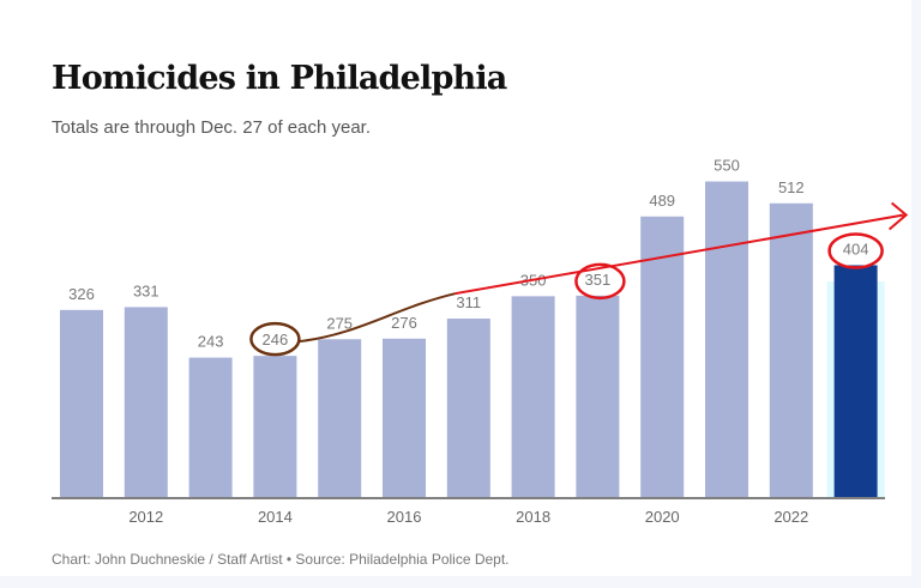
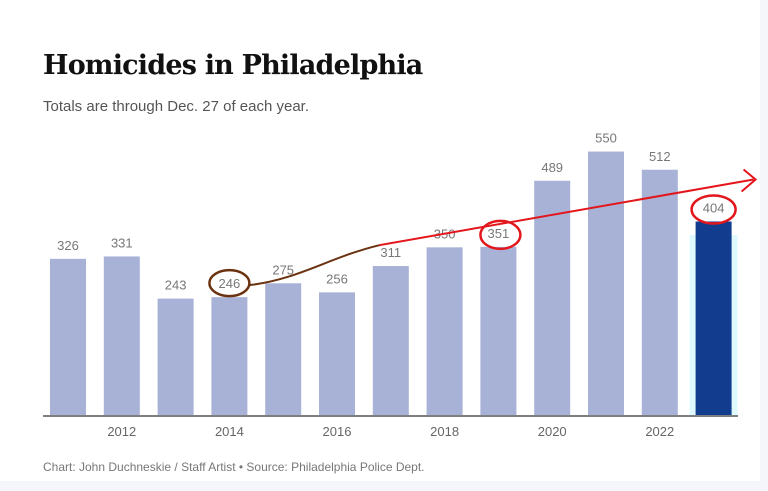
2016: 276 -> 256
